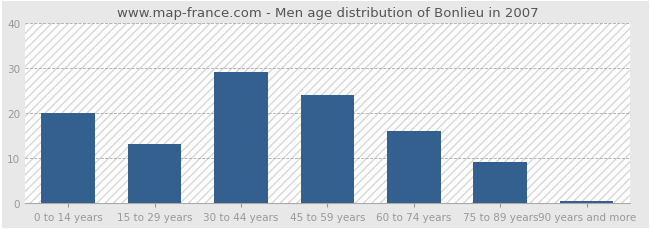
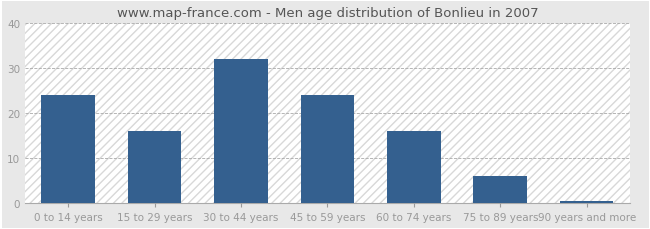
0 to 14 years: 20.0 -> 24.0
15 to 29 years: 13.0 -> 16.0
30 to 44 years: 29.0 -> 32.0
75 to 89 years: 9.0 -> 6.0
